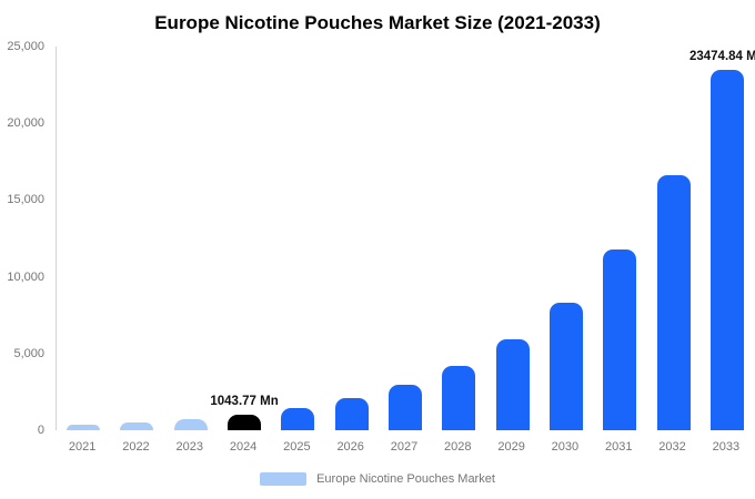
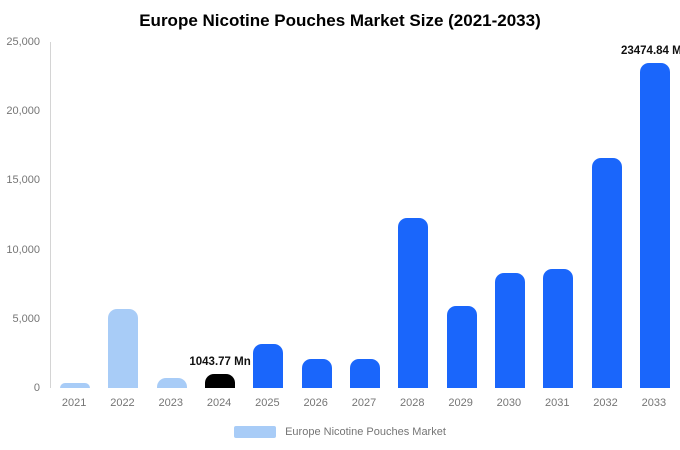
2022: 500 -> 5700
2025: 1500 -> 3200
2027: 3000 -> 2100
2028: 4200 -> 12300
2031: 11800 -> 8600
